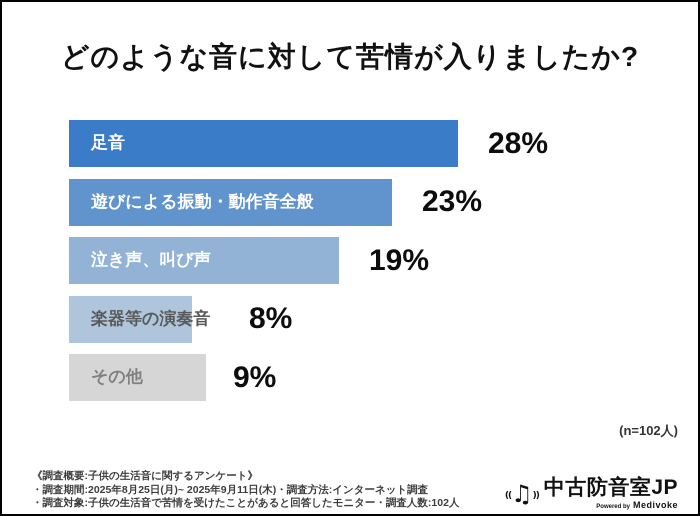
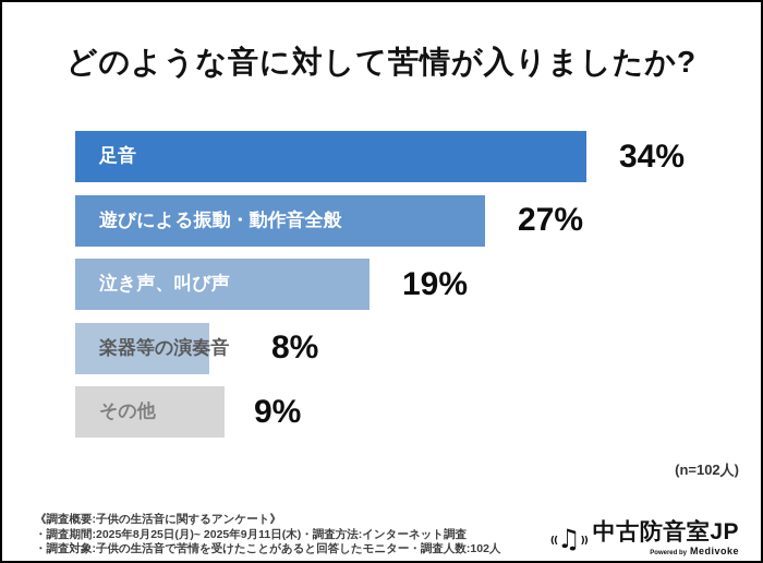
足音: 28% -> 34%
遊びによる振動・動作音全般: 23% -> 27%
